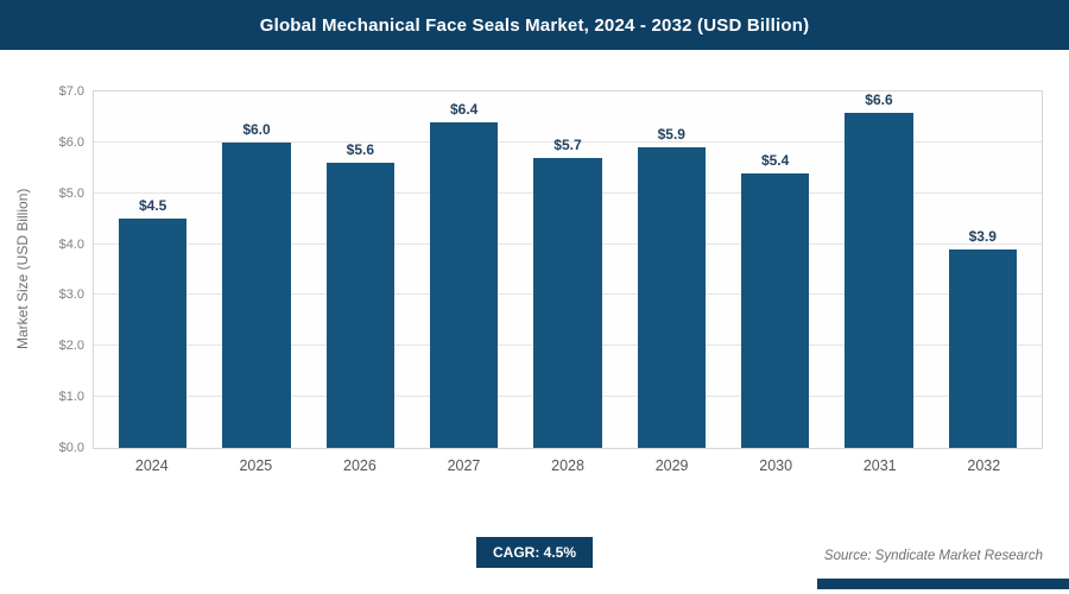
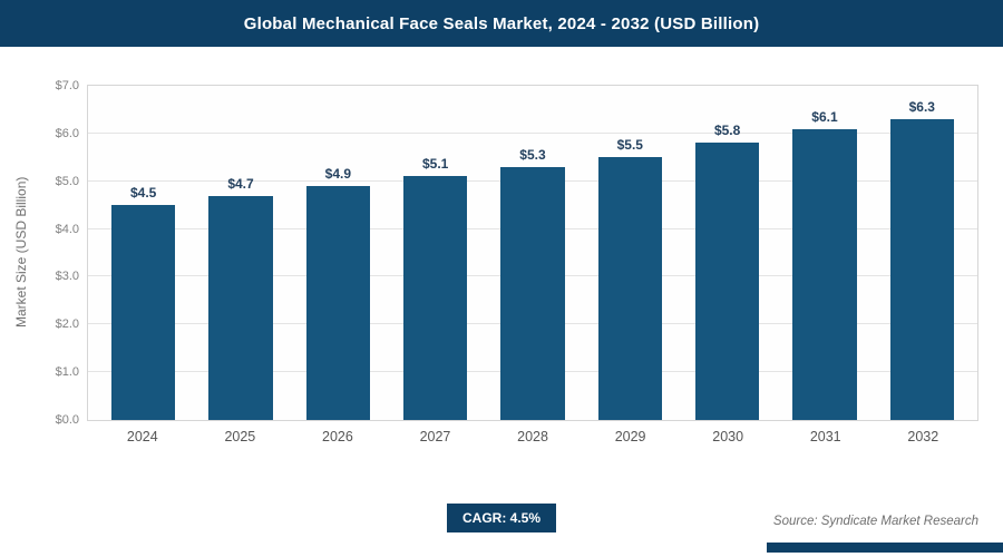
2025: $6.0 -> $4.7
2026: $5.6 -> $4.9
2027: $6.4 -> $5.1
2028: $5.7 -> $5.3
2029: $5.9 -> $5.5
2030: $5.4 -> $5.8
2031: $6.6 -> $6.1
2032: $3.9 -> $6.3
